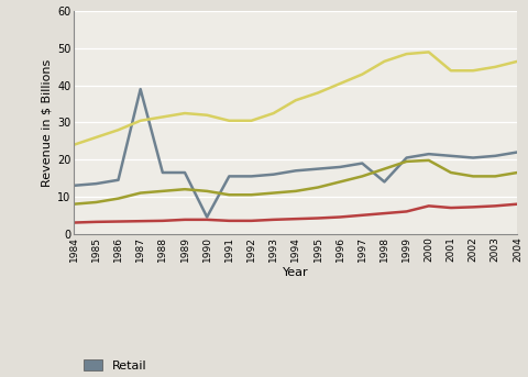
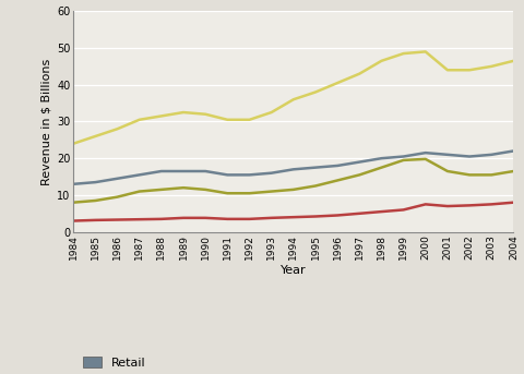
Retail/1987: 39.0 -> 15.5
Retail/1990: 4.5 -> 16.5
Retail/1998: 14.0 -> 20.0
